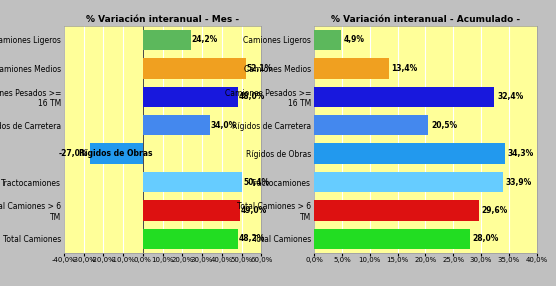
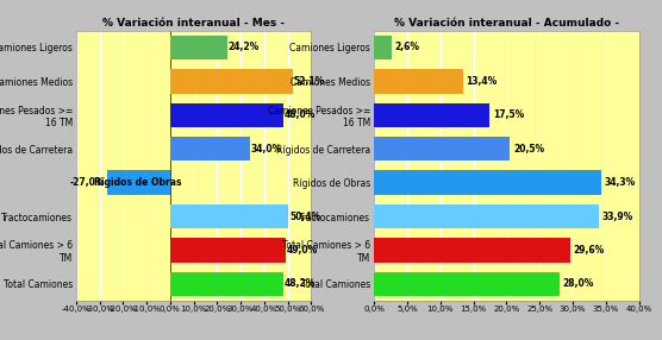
% Variación interanual - Acumulado -/Camiones Ligeros: 4,9% -> 2,6%
% Variación interanual - Acumulado -/Camiones Pesados >= 16 TM: 32,4% -> 17,5%
